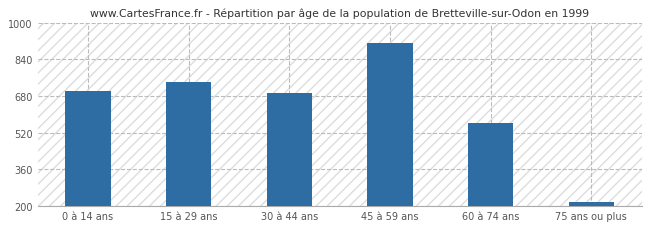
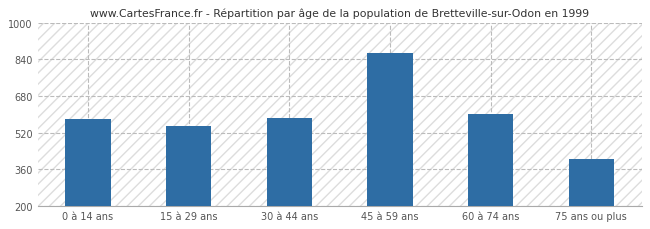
0 à 14 ans: 700 -> 580
15 à 29 ans: 742 -> 550
30 à 44 ans: 695 -> 585
45 à 59 ans: 910 -> 870
60 à 74 ans: 560 -> 600
75 ans ou plus: 215 -> 405
